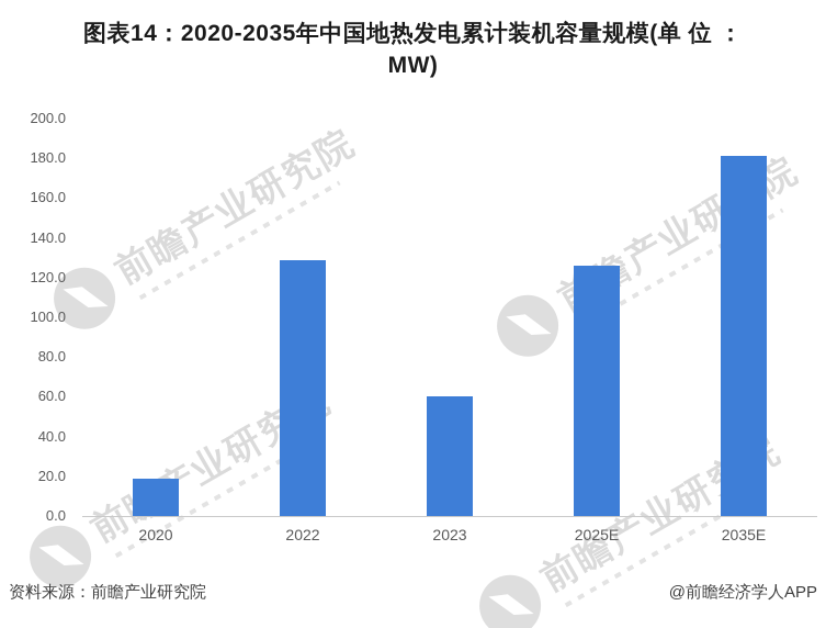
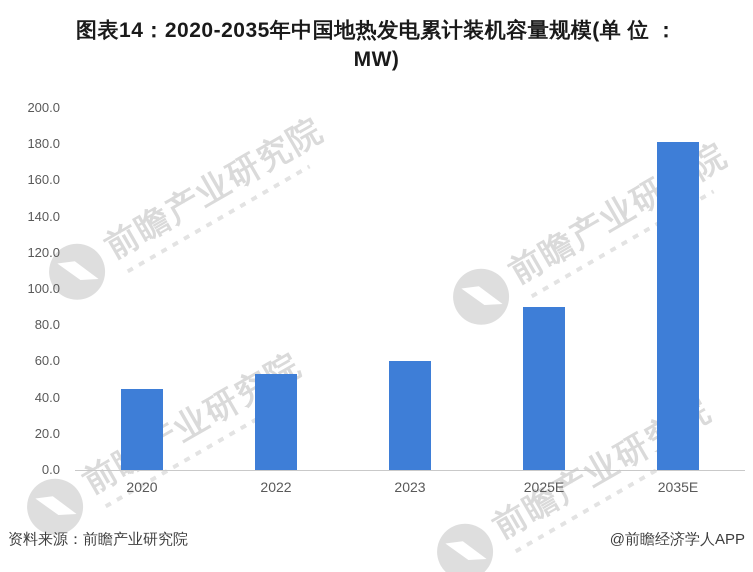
2020: 19 -> 45
2022: 129 -> 53
2025E: 126 -> 90
